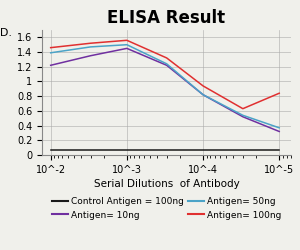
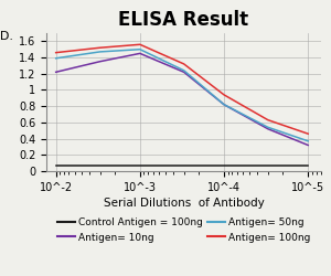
Antigen= 100ng/10^-5: 0.84 -> 0.46
